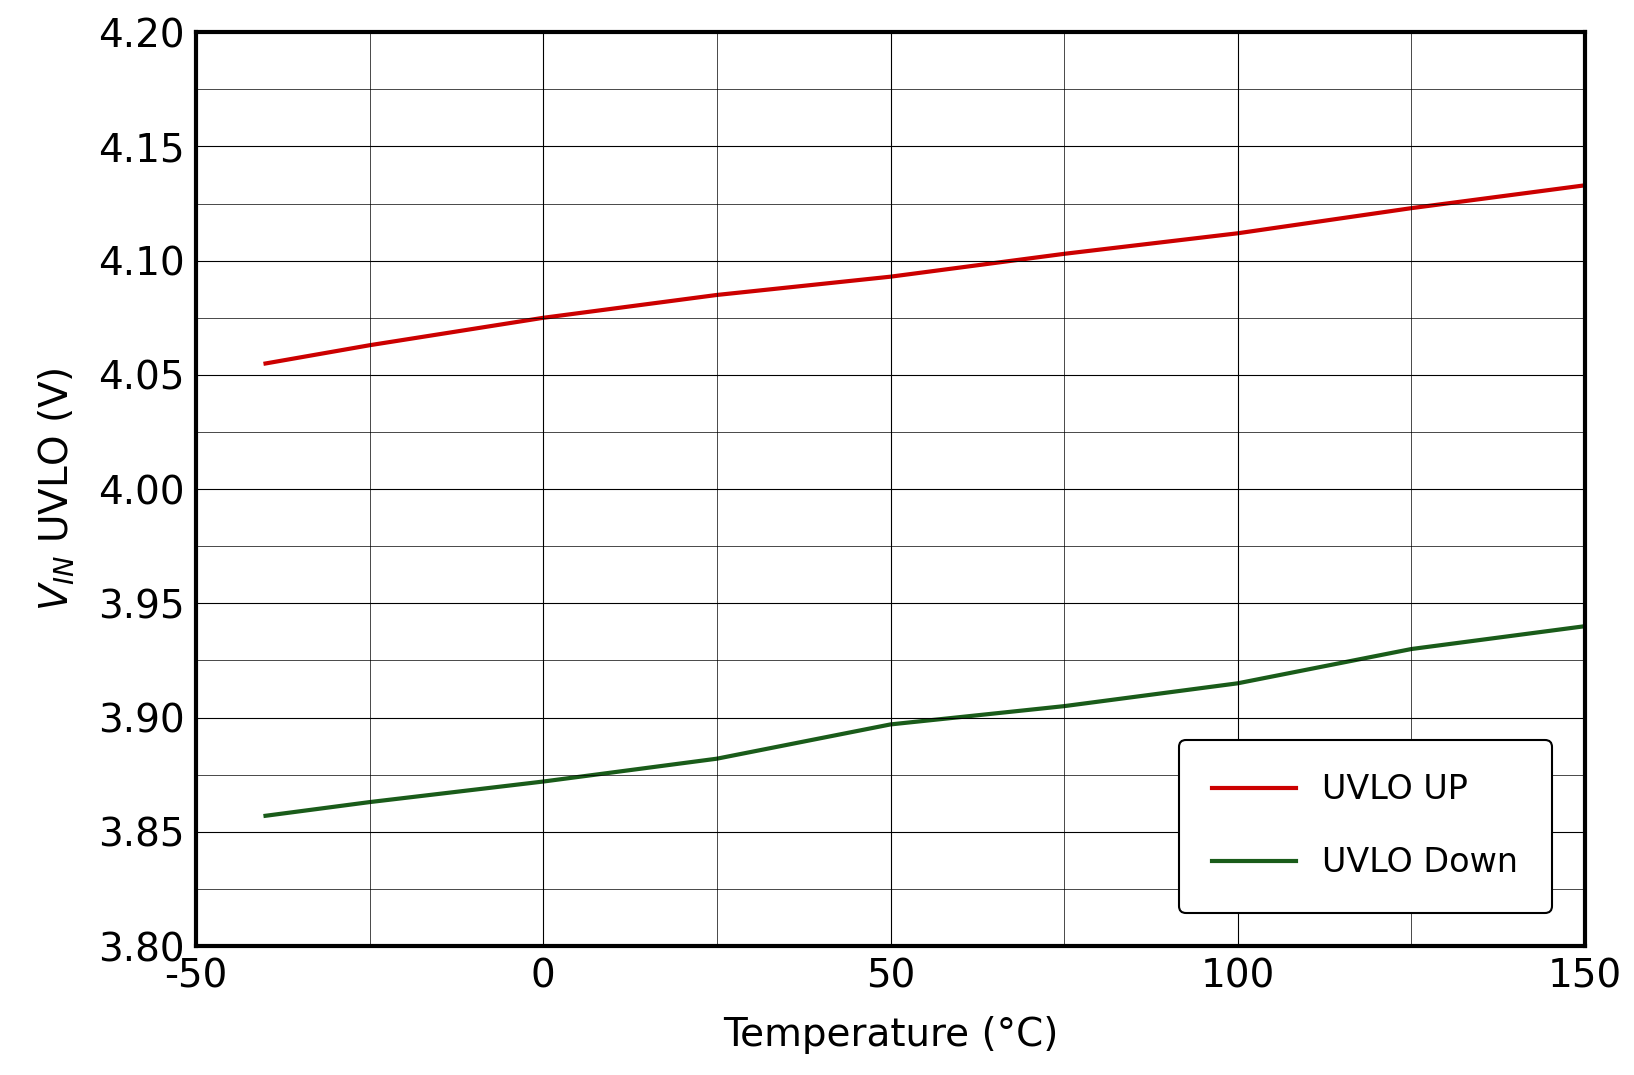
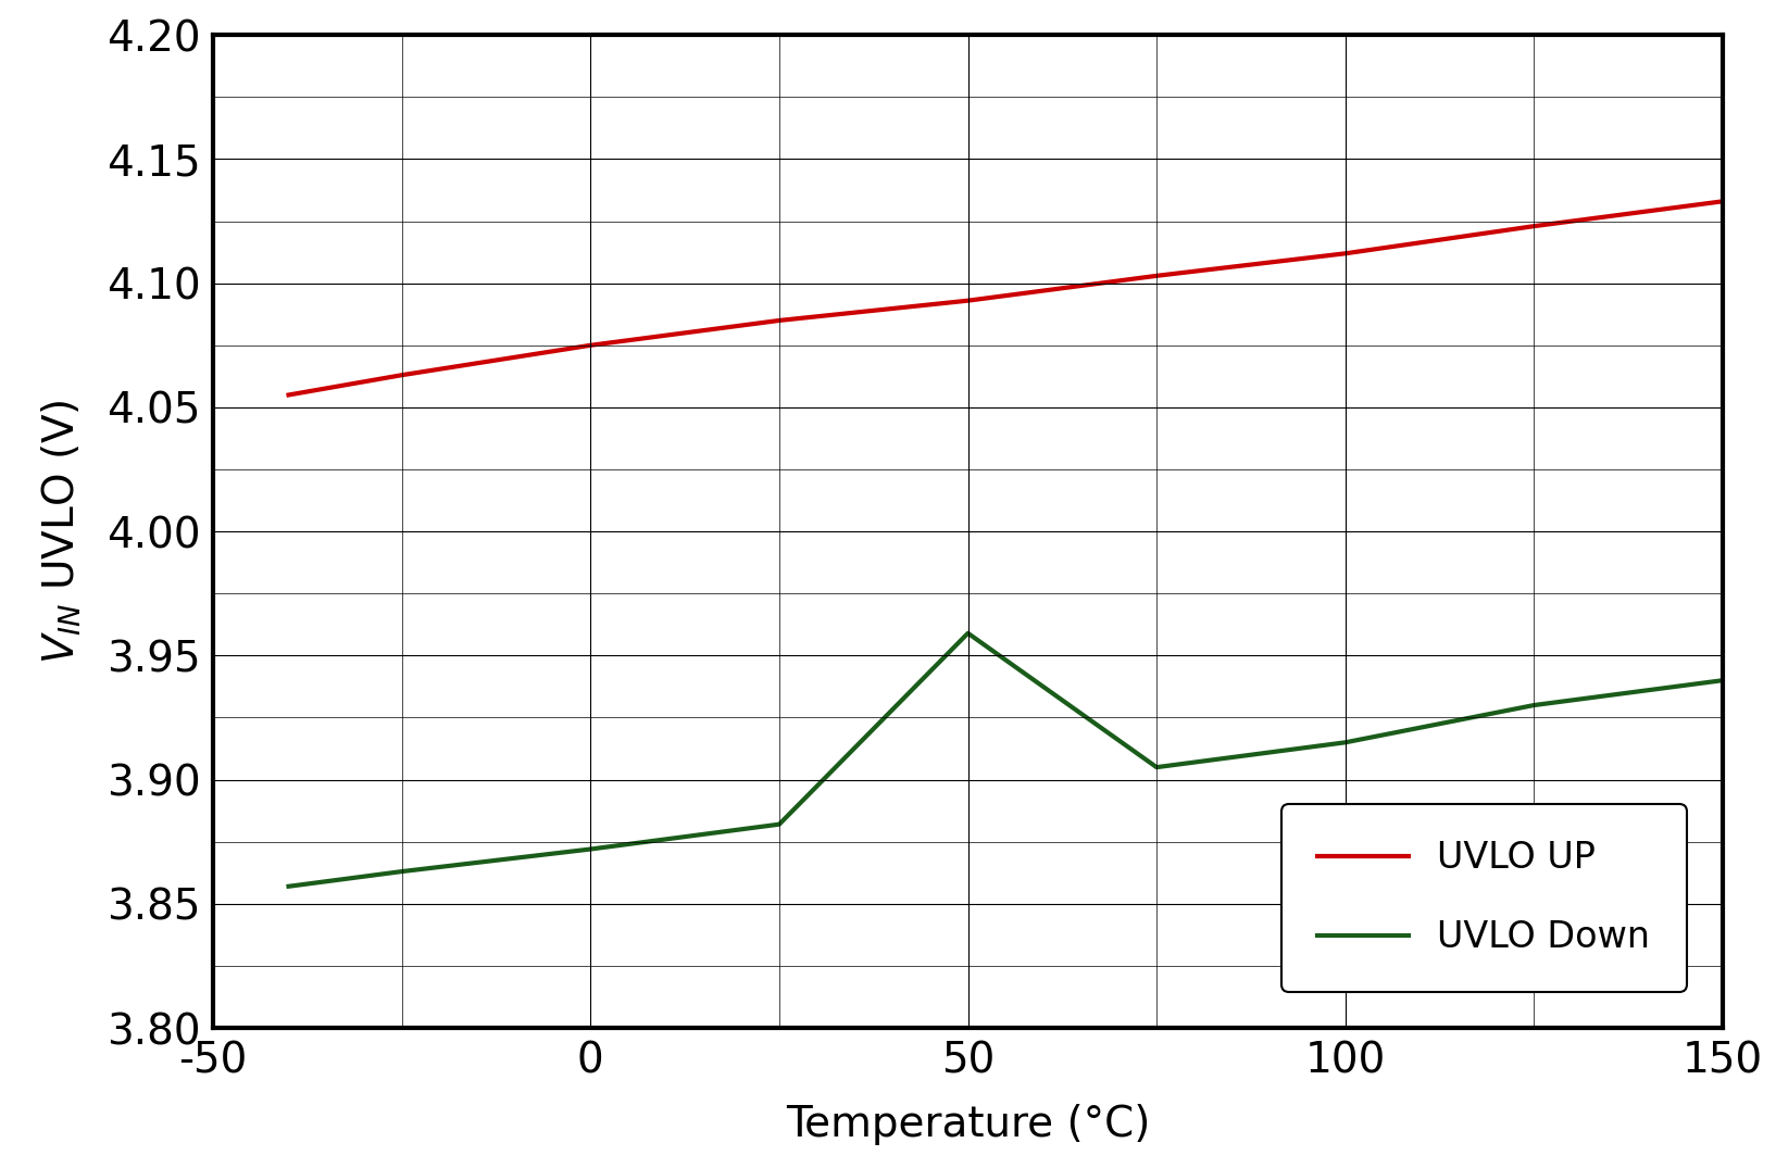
UVLO Down/50: 3.897 -> 3.959
